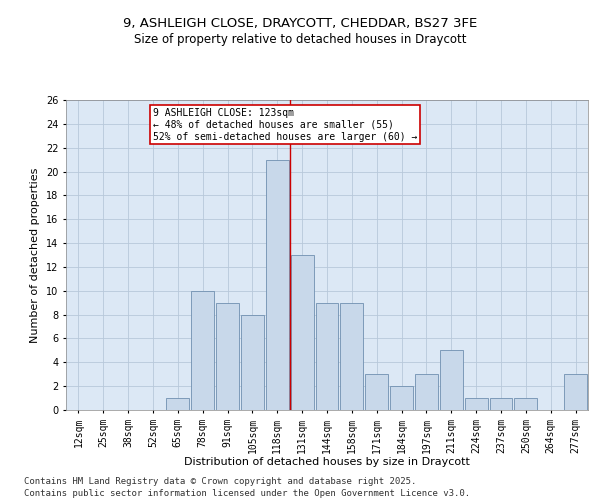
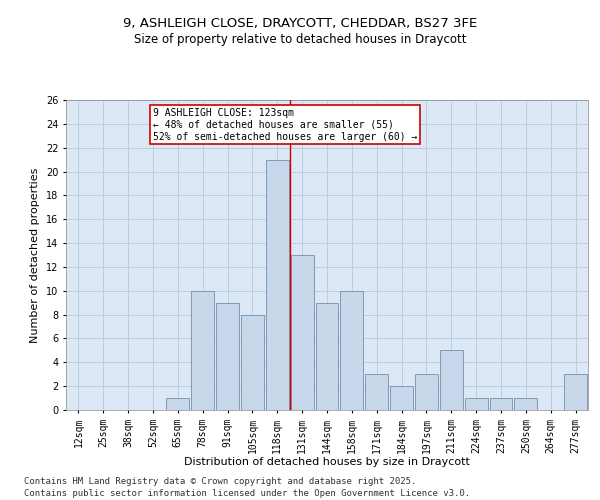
158sqm: 9 -> 10
